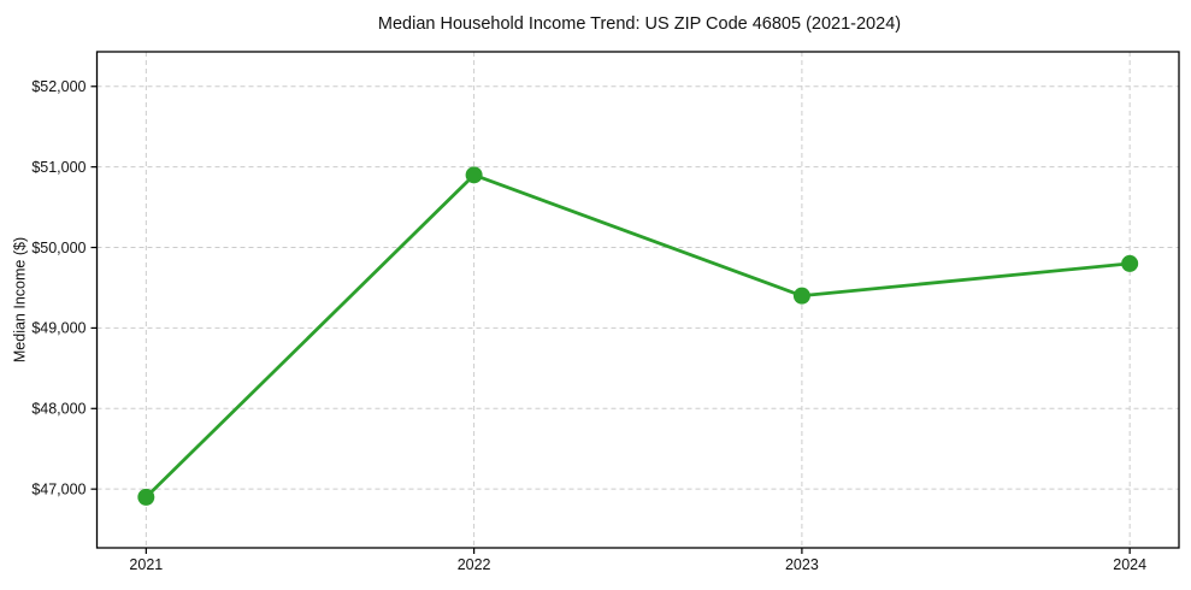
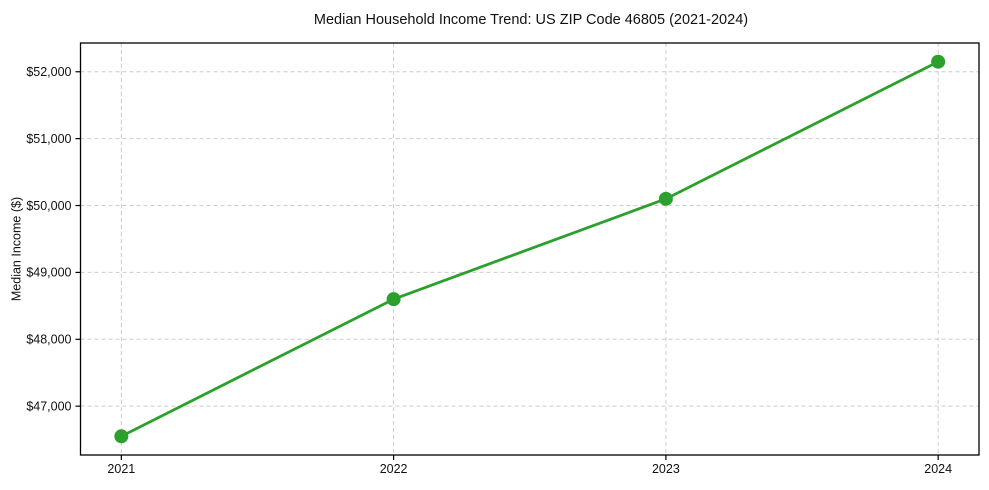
2021: $46900 -> $46600
2022: $50900 -> $48600
2023: $49400 -> $50100
2024: $49800 -> $52200
